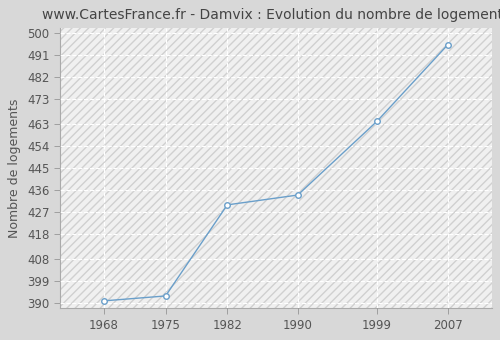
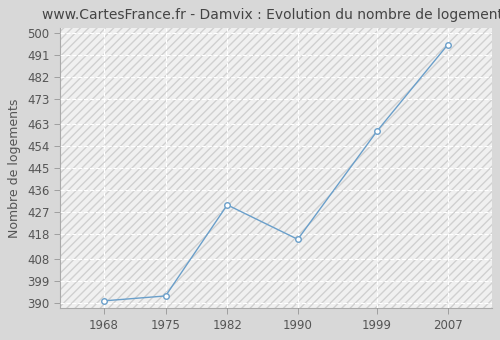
1990: 434 -> 416
1999: 464 -> 460
